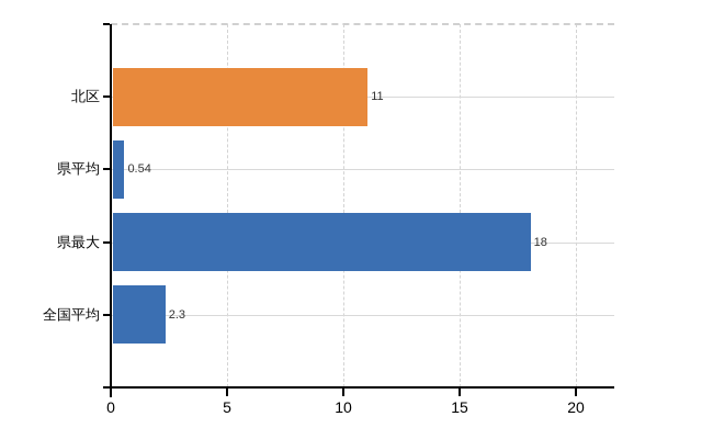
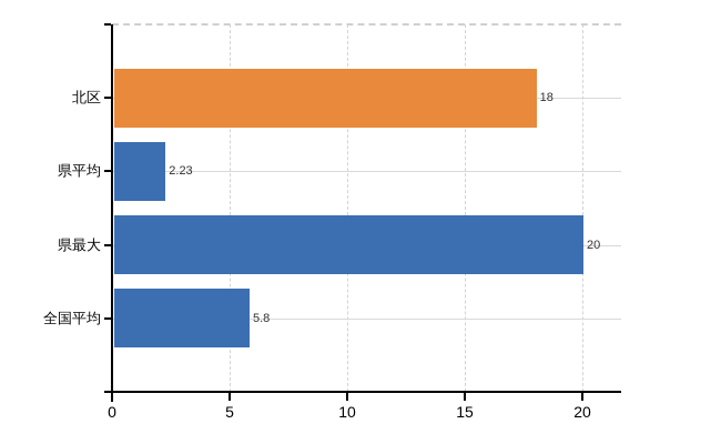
北区: 11 -> 18
県平均: 0.54 -> 2.23
県最大: 18 -> 20
全国平均: 2.3 -> 5.8
